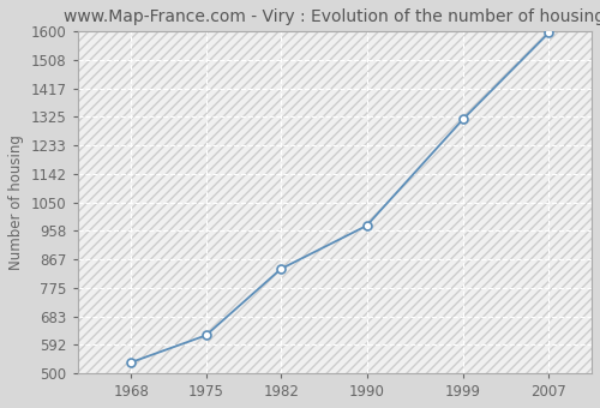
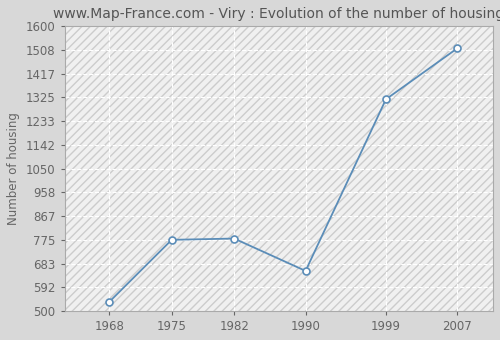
1975: 622 -> 775
1982: 836 -> 780
1990: 975 -> 655
2007: 1596 -> 1515
